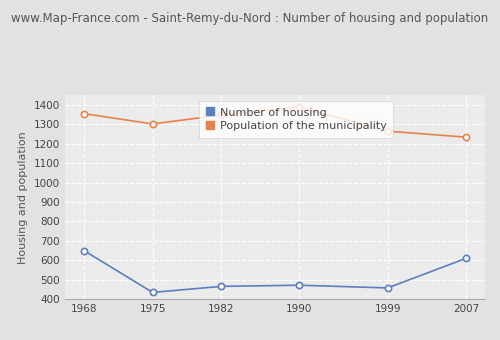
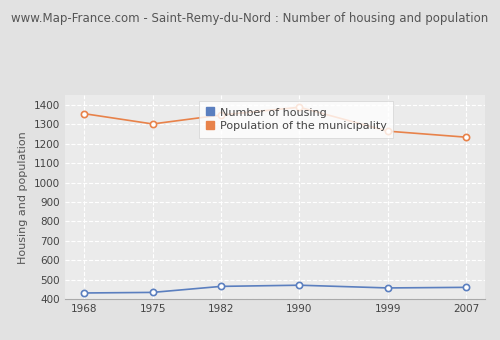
Number of housing/1968: 650 -> 430
Number of housing/2007: 610 -> 460
